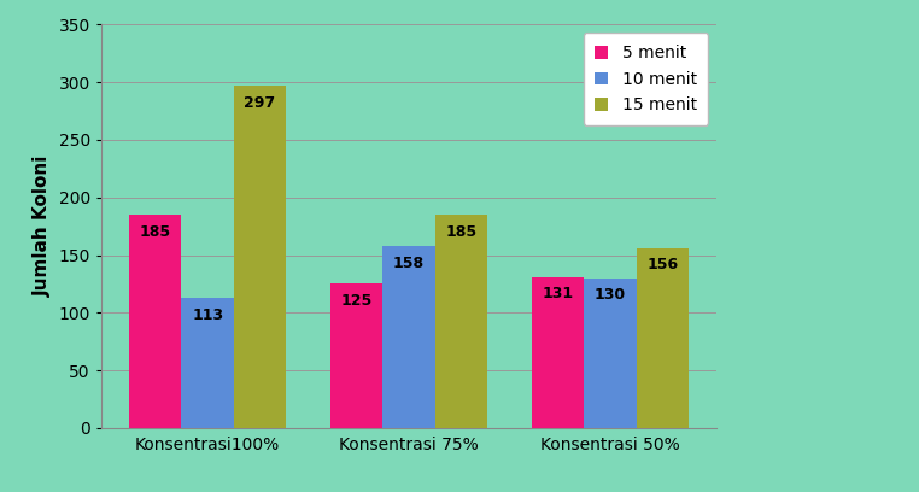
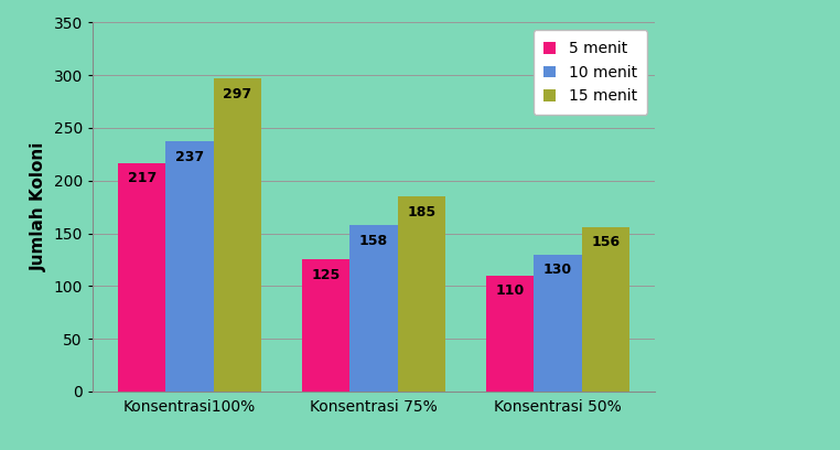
5 menit/Konsentrasi100%: 185 -> 217
10 menit/Konsentrasi100%: 113 -> 237
5 menit/Konsentrasi 50%: 131 -> 110
